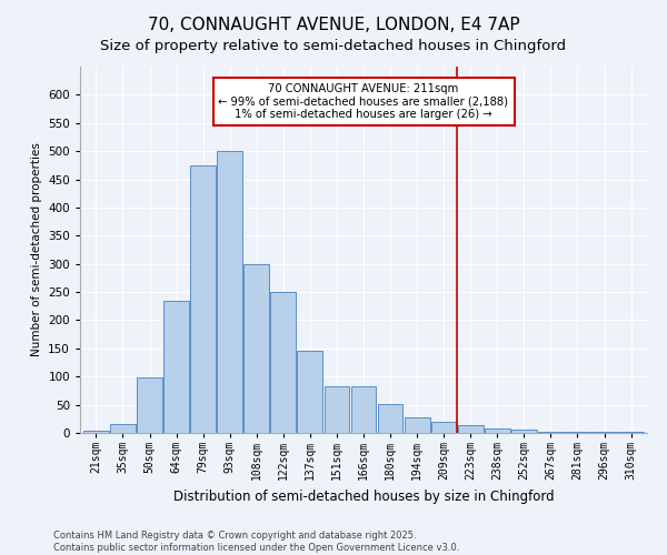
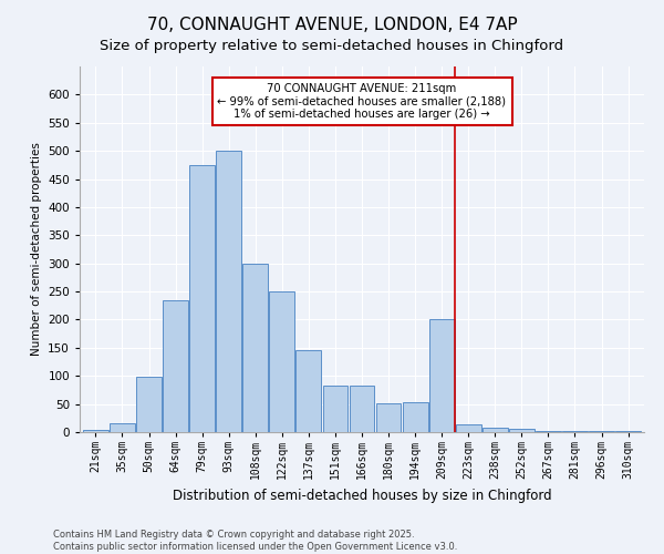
194sqm: 28 -> 54
209sqm: 20 -> 200
